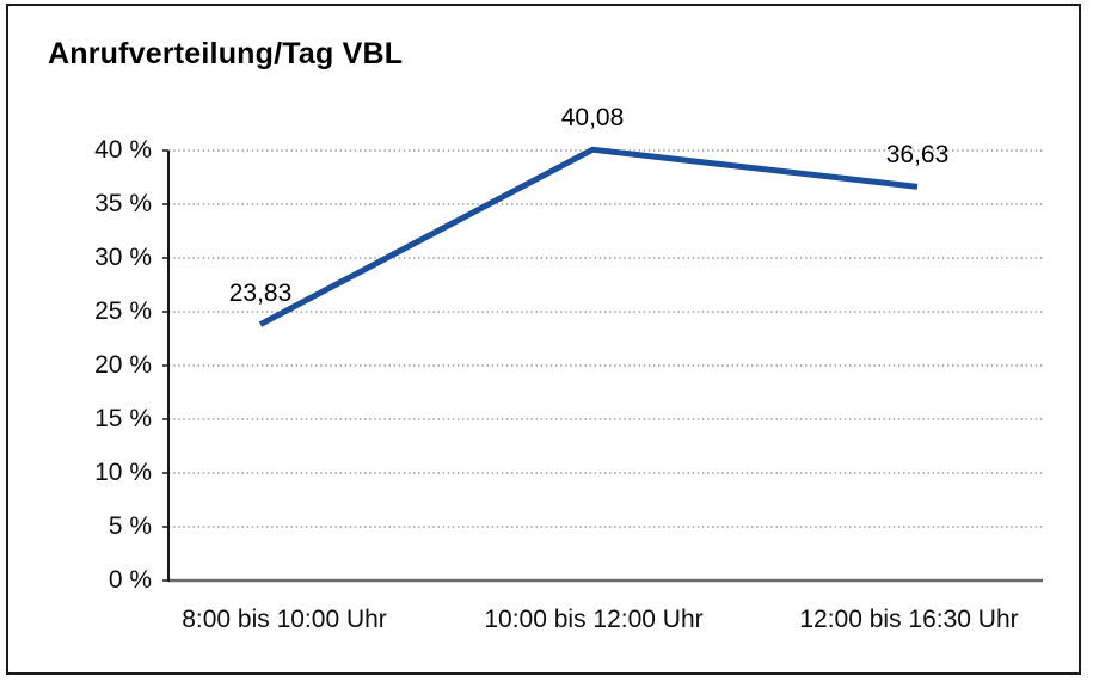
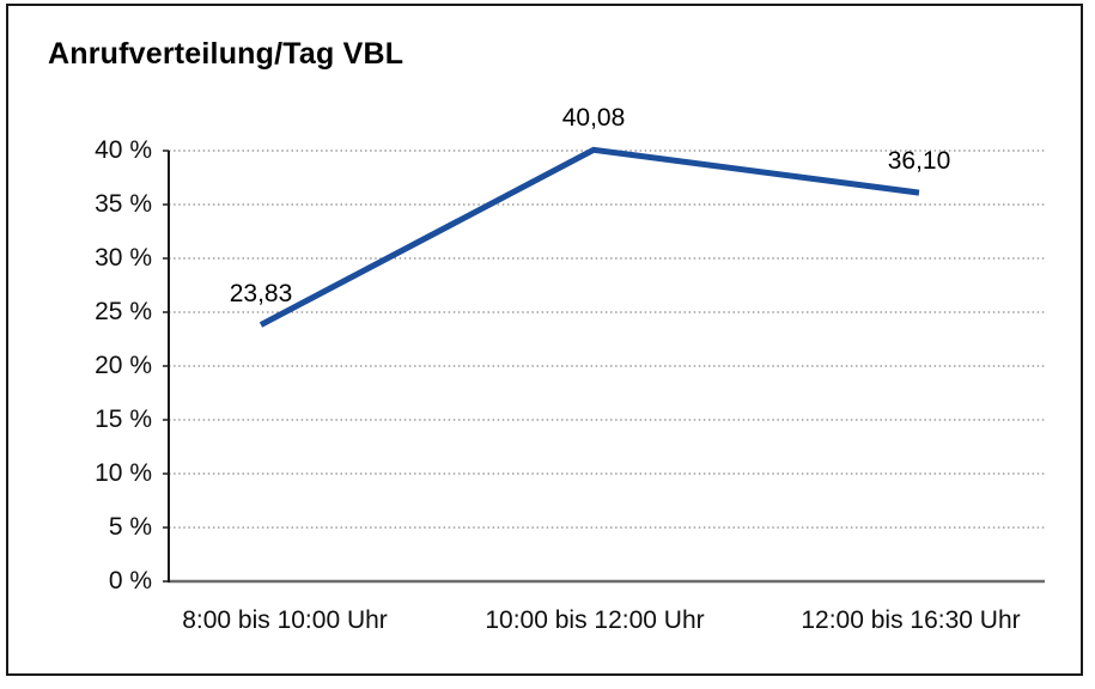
12:00 bis 16:30 Uhr: 36,63 -> 36,10
